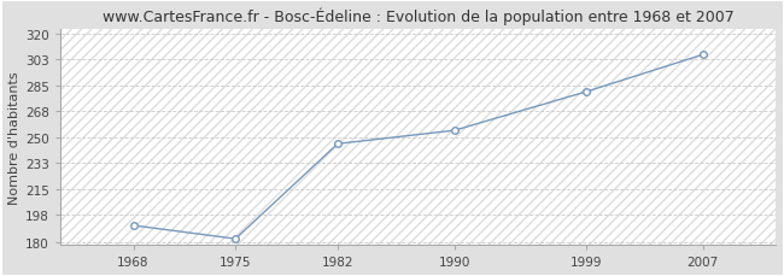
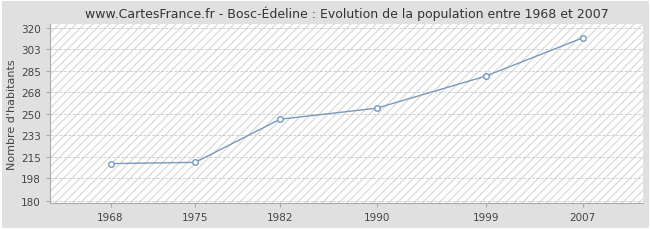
1968: 191 -> 210
1975: 182 -> 211
2007: 306 -> 312
